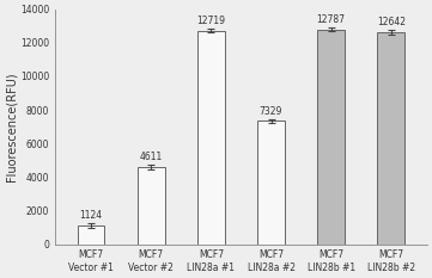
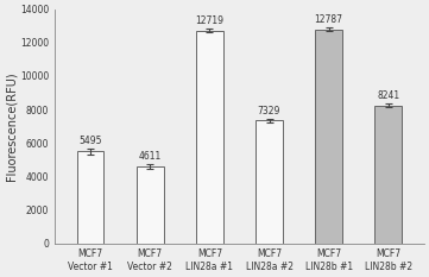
MCF7 Vector #1: 1124 -> 5495
MCF7 LIN28b #2: 12642 -> 8241
